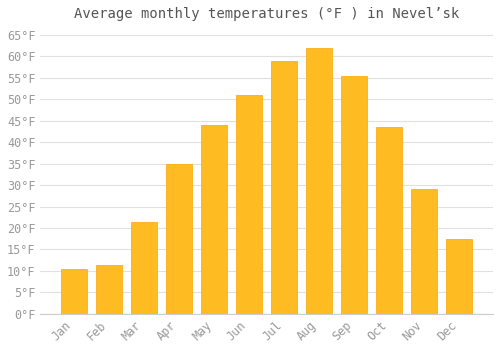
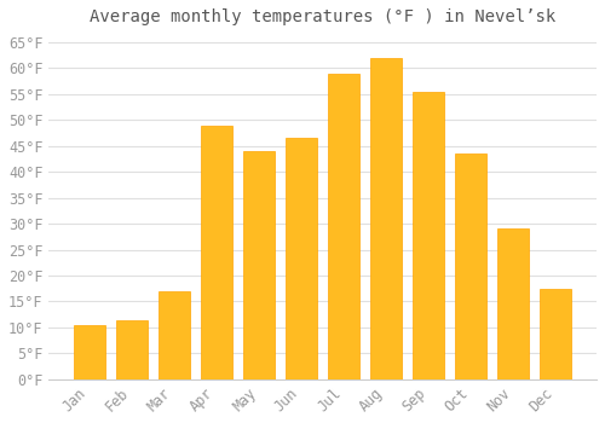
Mar: 21.5°F -> 17.0°F
Apr: 35.0°F -> 49.0°F
Jun: 51.0°F -> 46.5°F
